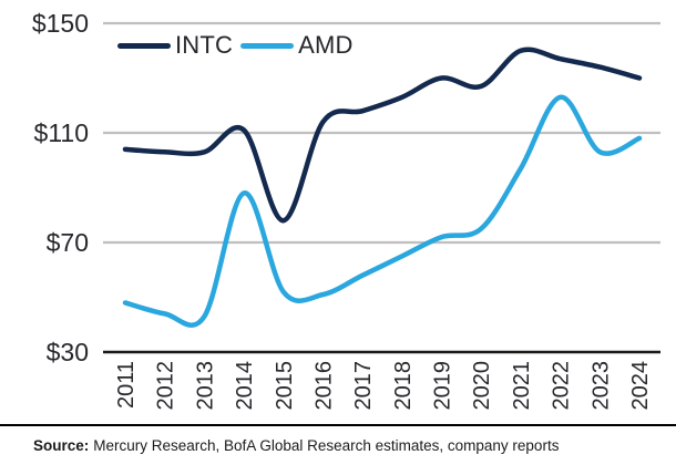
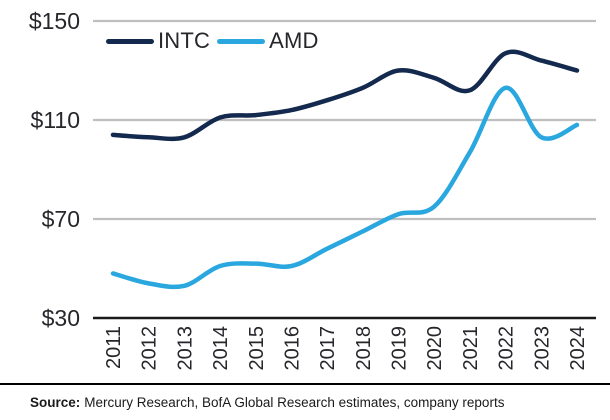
AMD/2014: $88 -> $51
INTC/2015: $78 -> $112
INTC/2021: $140 -> $122
